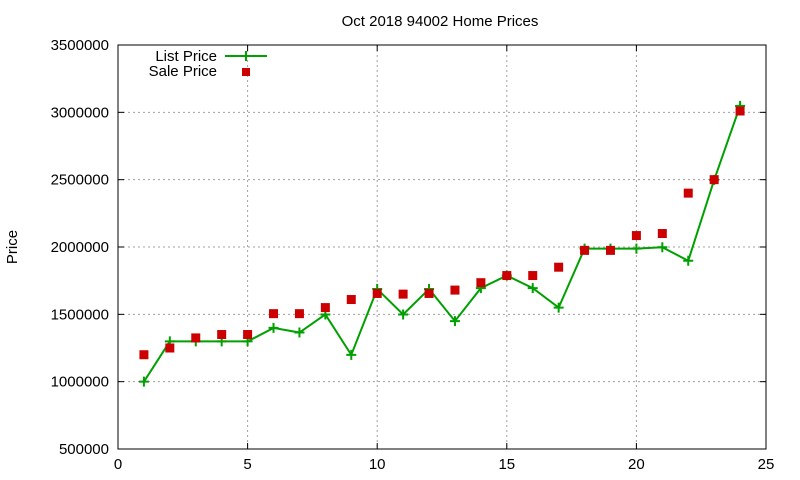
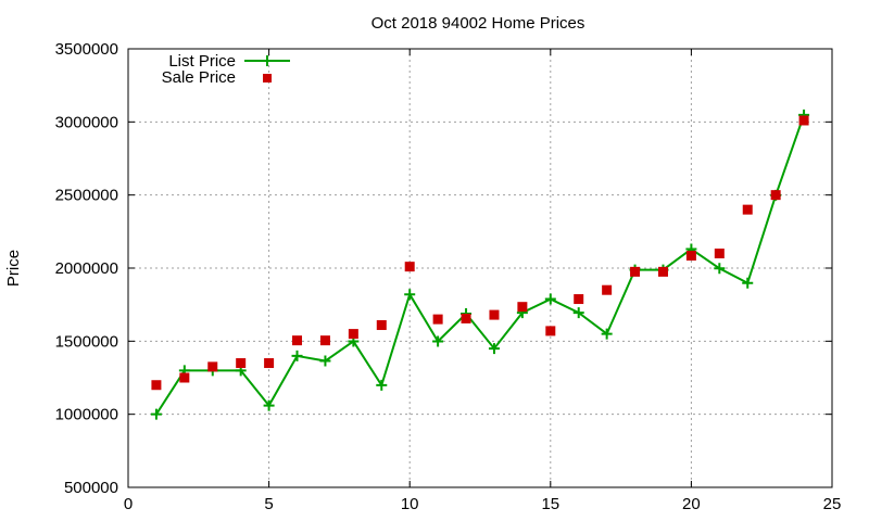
List Price/5: 1300000 -> 1060000
List Price/10: 1690000 -> 1820000
Sale Price/10: 1660000 -> 2010000
Sale Price/15: 1790000 -> 1570000
List Price/20: 1990000 -> 2130000
